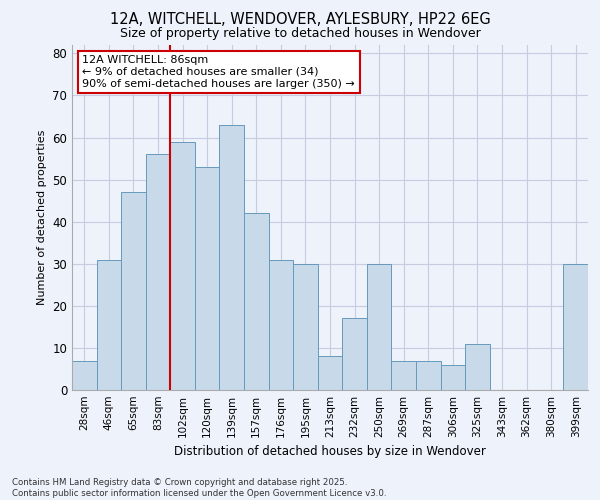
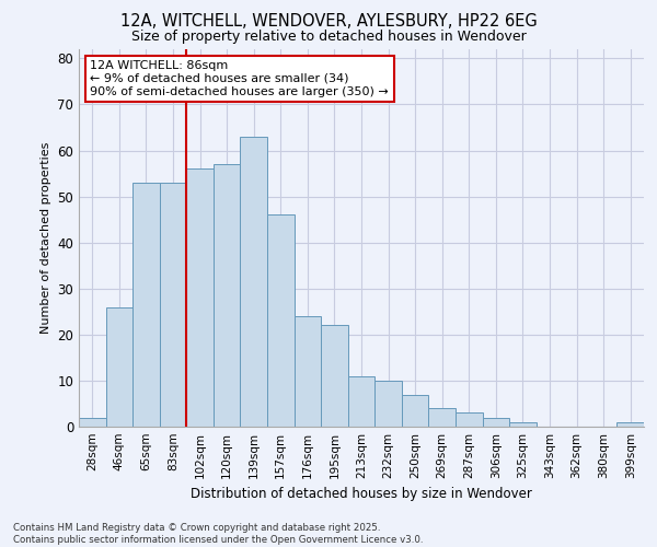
28sqm: 7 -> 2
46sqm: 31 -> 26
65sqm: 47 -> 53
83sqm: 56 -> 53
102sqm: 59 -> 56
120sqm: 53 -> 57
157sqm: 42 -> 46
176sqm: 31 -> 24
195sqm: 30 -> 22
213sqm: 8 -> 11
232sqm: 17 -> 10
250sqm: 30 -> 7
269sqm: 7 -> 4
287sqm: 7 -> 3
306sqm: 6 -> 2
325sqm: 11 -> 1
399sqm: 30 -> 1
